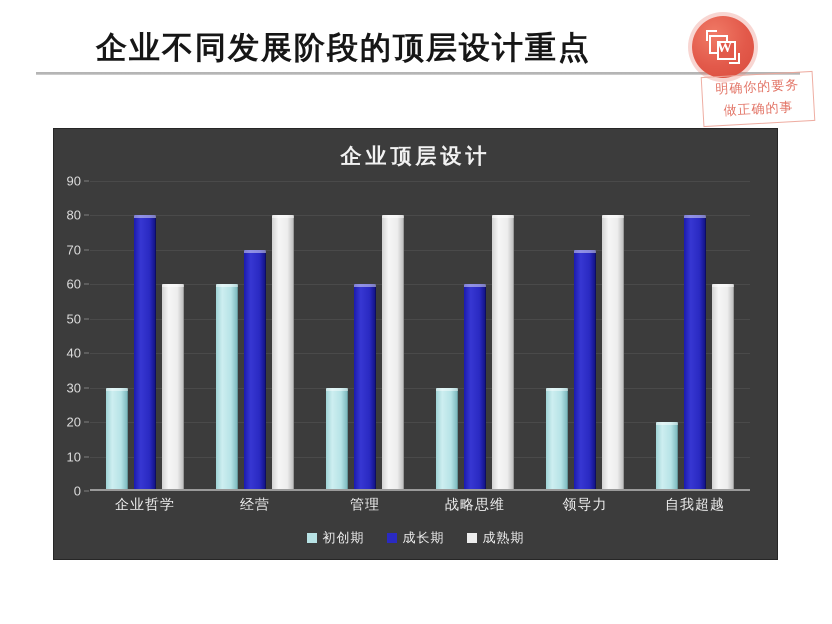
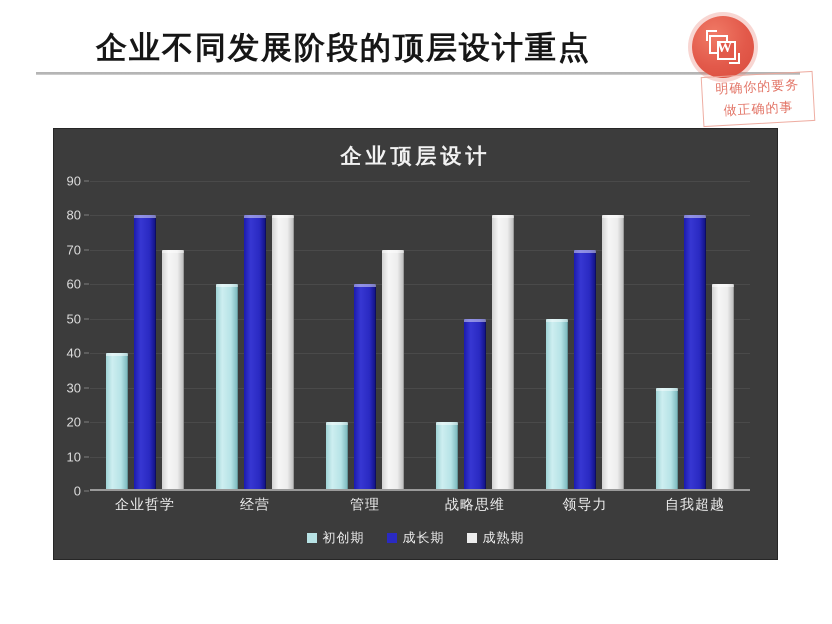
初创期/企业哲学: 30 -> 40
成熟期/企业哲学: 60 -> 70
成长期/经营: 70 -> 80
初创期/管理: 30 -> 20
成熟期/管理: 80 -> 70
初创期/战略思维: 30 -> 20
成长期/战略思维: 60 -> 50
初创期/领导力: 30 -> 50
初创期/自我超越: 20 -> 30
